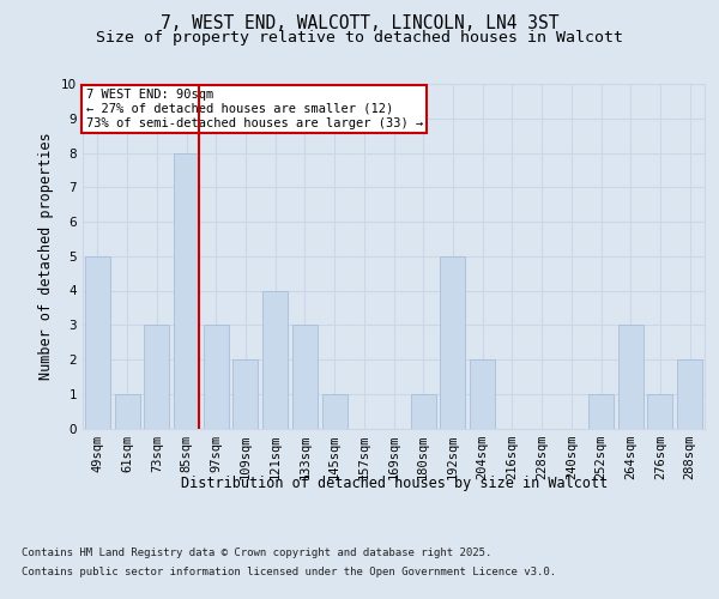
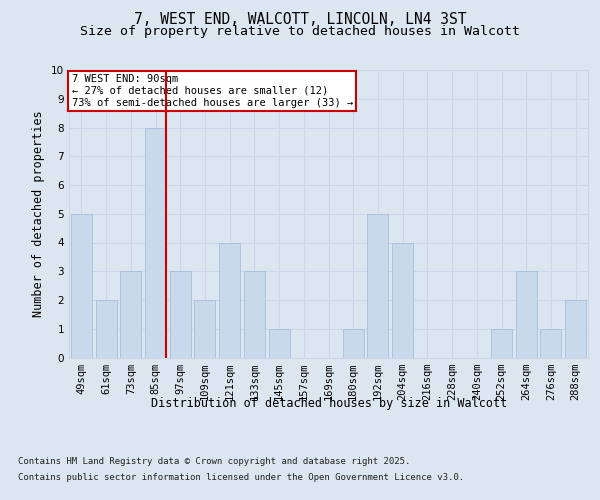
61sqm: 1 -> 2
204sqm: 2 -> 4
